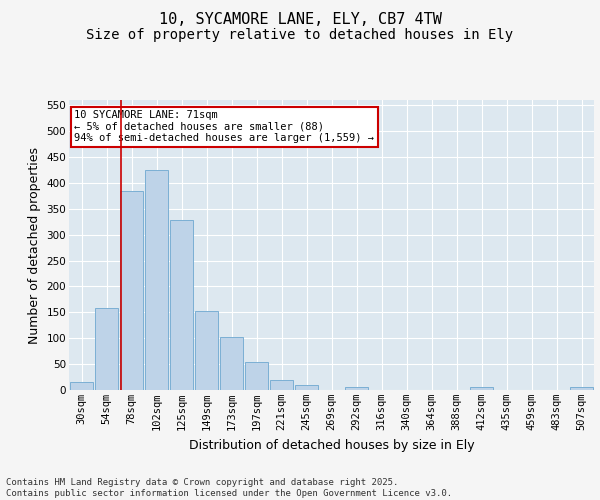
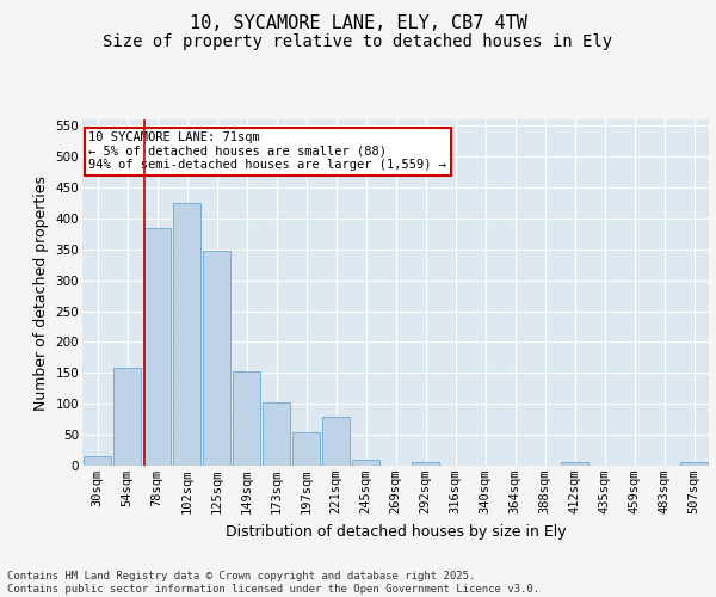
125sqm: 328 -> 348
221sqm: 20 -> 80
